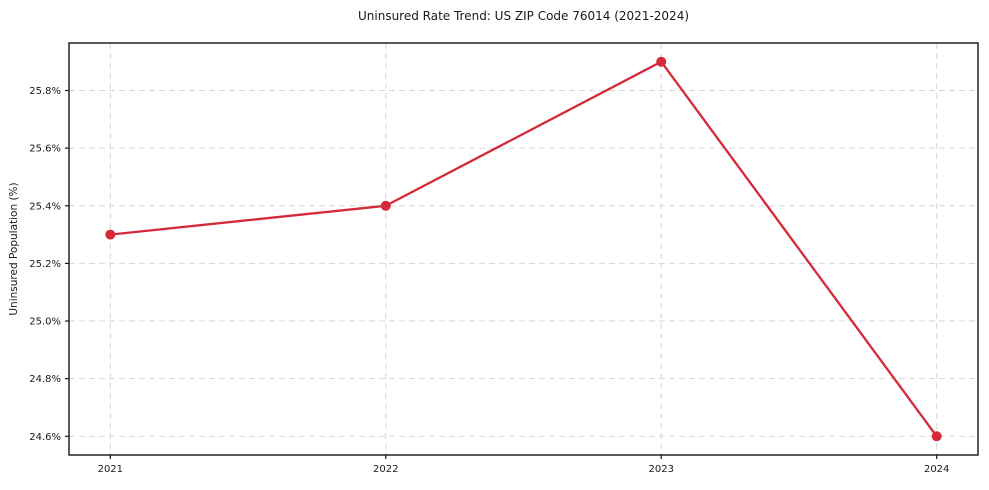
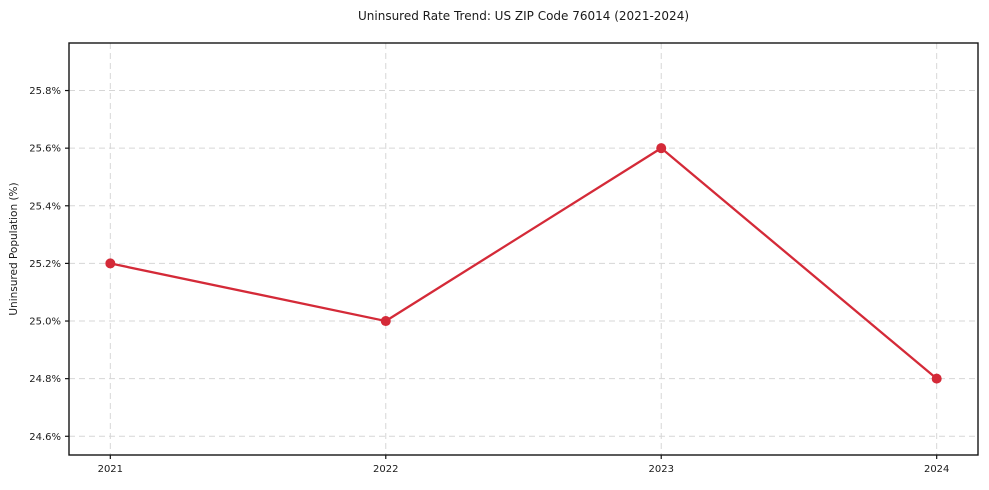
2021: 25.3% -> 25.2%
2022: 25.4% -> 25.0%
2023: 25.9% -> 25.6%
2024: 24.6% -> 24.8%
